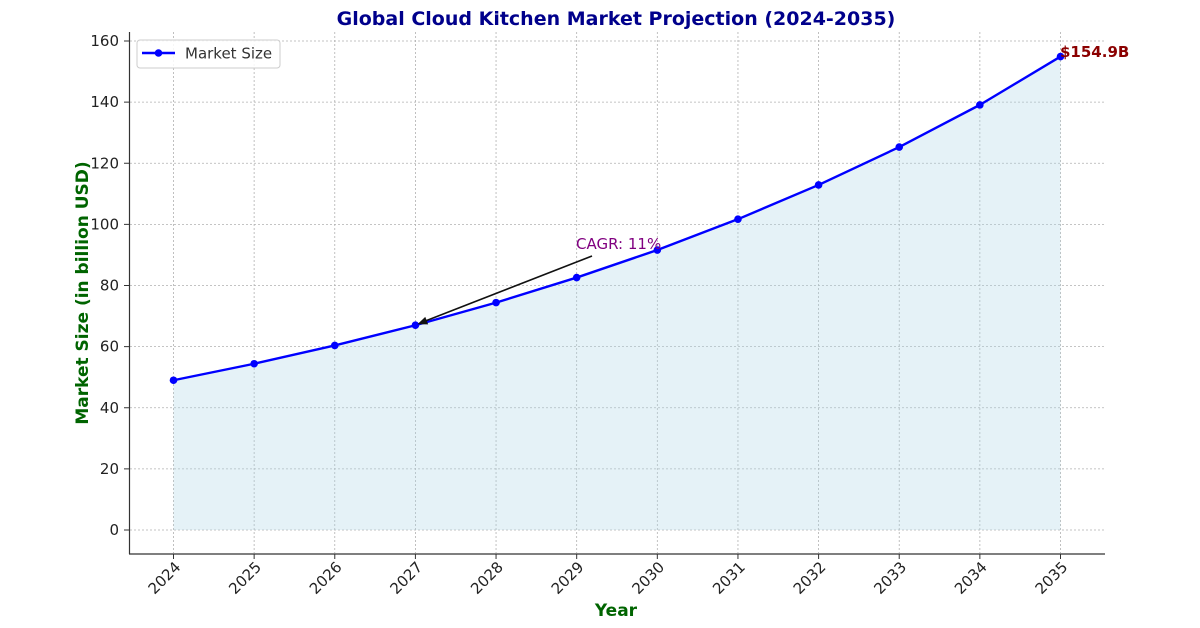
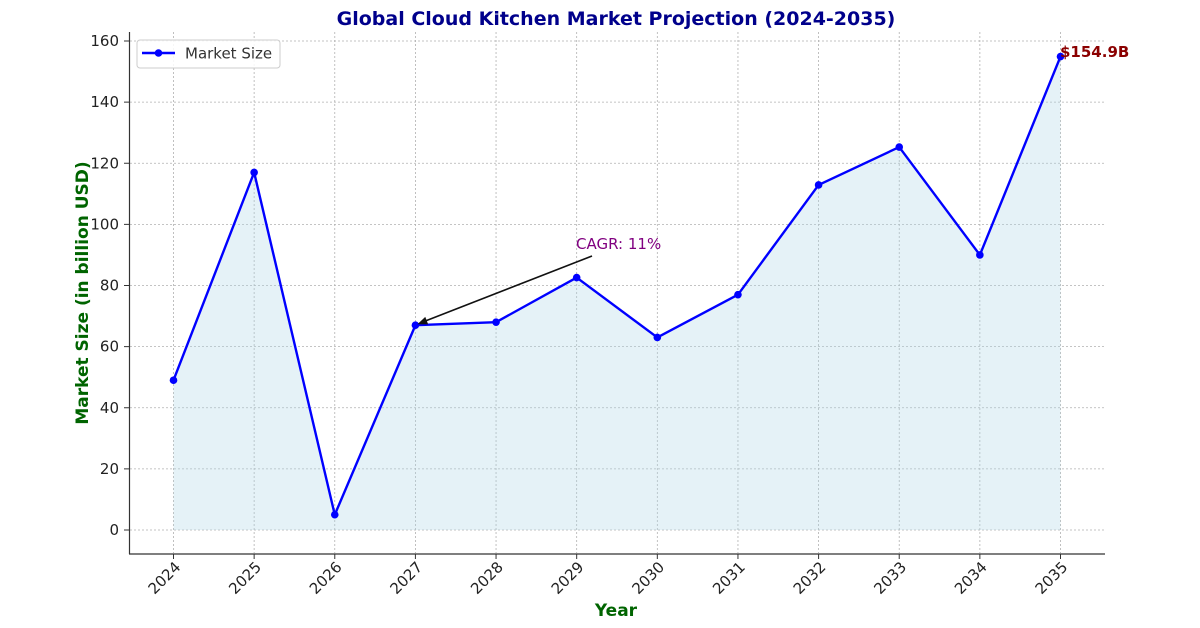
2025: 54 -> 117
2026: 60 -> 5
2028: 74 -> 68
2030: 92 -> 63
2031: 102 -> 77
2034: 139 -> 90
